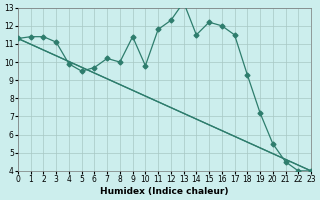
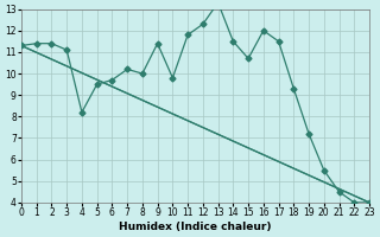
4: 9.9 -> 8.2
15: 12.2 -> 10.7
